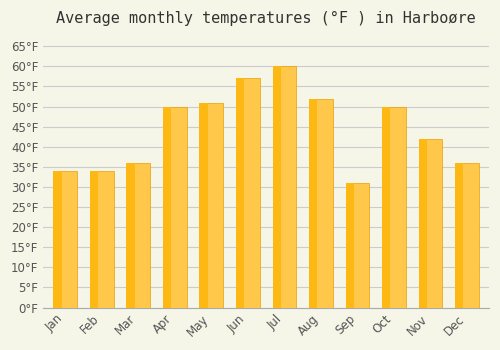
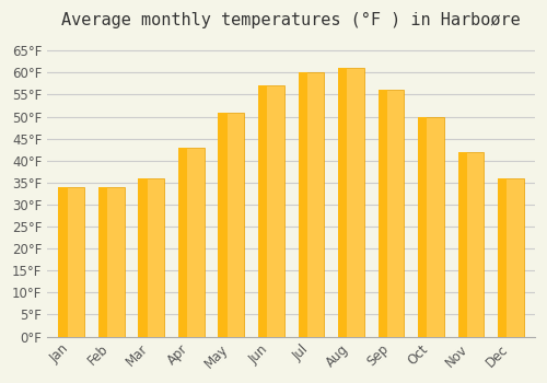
Apr: 50°F -> 43°F
Aug: 52°F -> 61°F
Sep: 31°F -> 56°F
